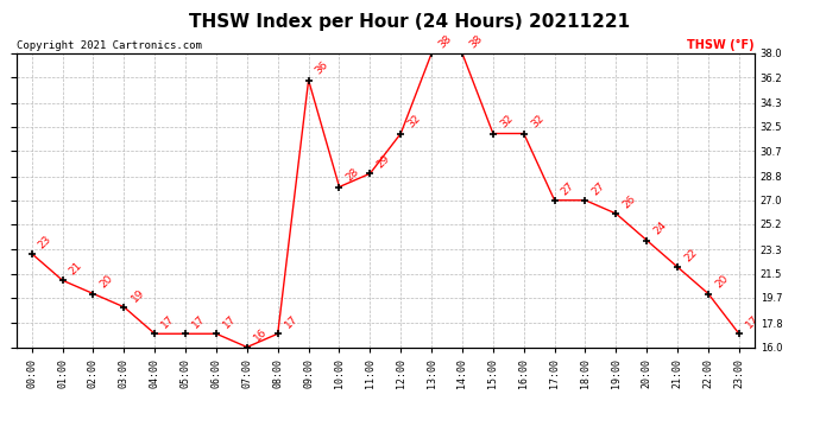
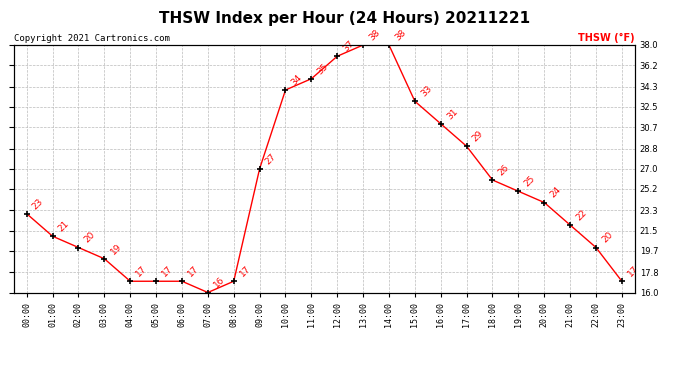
09:00: 36 -> 27
10:00: 28 -> 34
11:00: 29 -> 35
12:00: 32 -> 37
15:00: 32 -> 33
16:00: 32 -> 31
17:00: 27 -> 29
18:00: 27 -> 26
19:00: 26 -> 25
